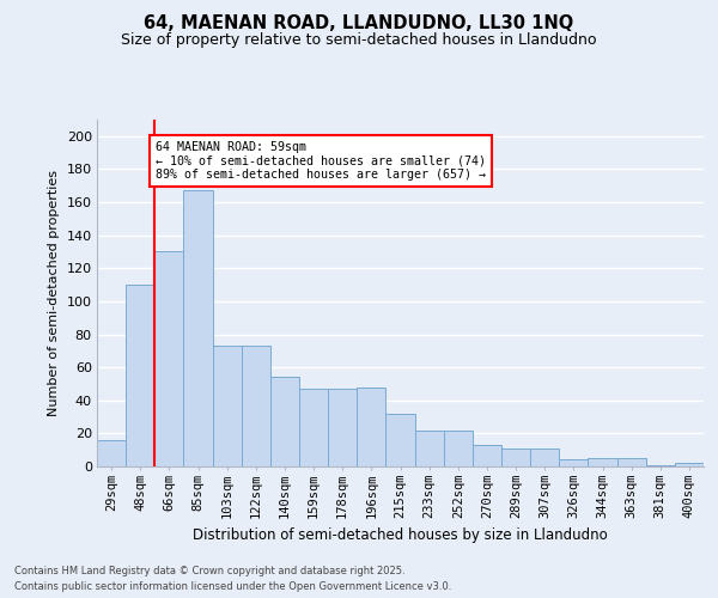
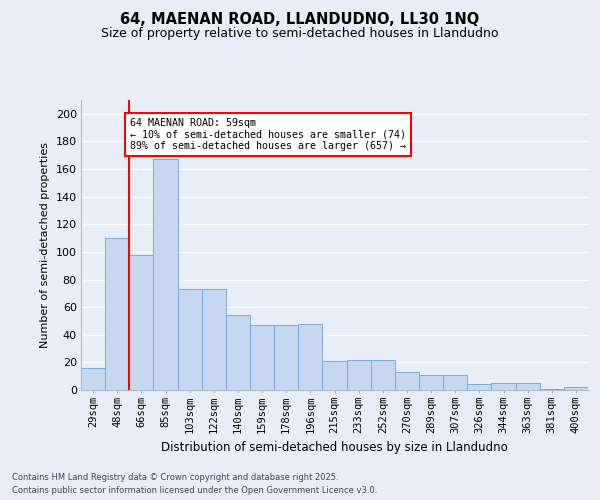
66sqm: 130 -> 98
215sqm: 32 -> 21
